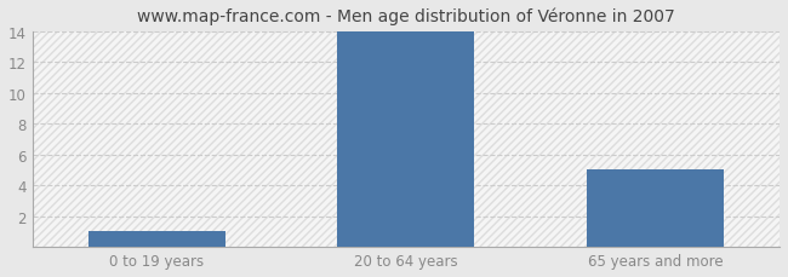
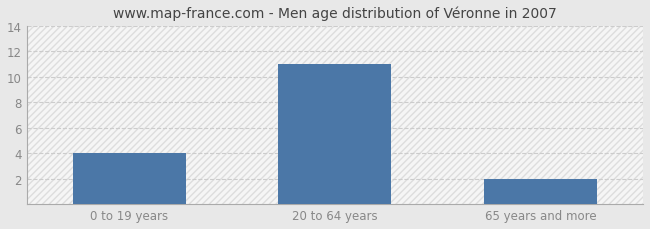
0 to 19 years: 1 -> 4
20 to 64 years: 14 -> 11
65 years and more: 5 -> 2
